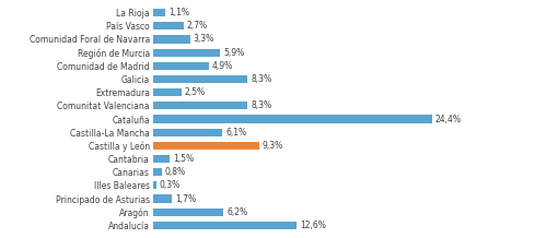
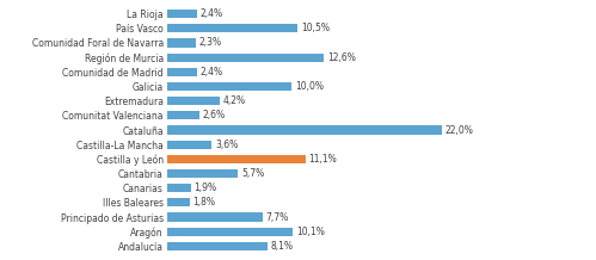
La Rioja: 1,1% -> 2,4%
País Vasco: 2,7% -> 10,5%
Comunidad Foral de Navarra: 3,3% -> 2,3%
Región de Murcia: 5,9% -> 12,6%
Comunidad de Madrid: 4,9% -> 2,4%
Galicia: 8,3% -> 10,0%
Extremadura: 2,5% -> 4,2%
Comunitat Valenciana: 8,3% -> 2,6%
Cataluña: 24,4% -> 22,0%
Castilla-La Mancha: 6,1% -> 3,6%
Castilla y León: 9,3% -> 11,1%
Cantabria: 1,5% -> 5,7%
Canarias: 0,8% -> 1,9%
Illes Baleares: 0,3% -> 1,8%
Principado de Asturias: 1,7% -> 7,7%
Aragón: 6,2% -> 10,1%
Andalucía: 12,6% -> 8,1%
